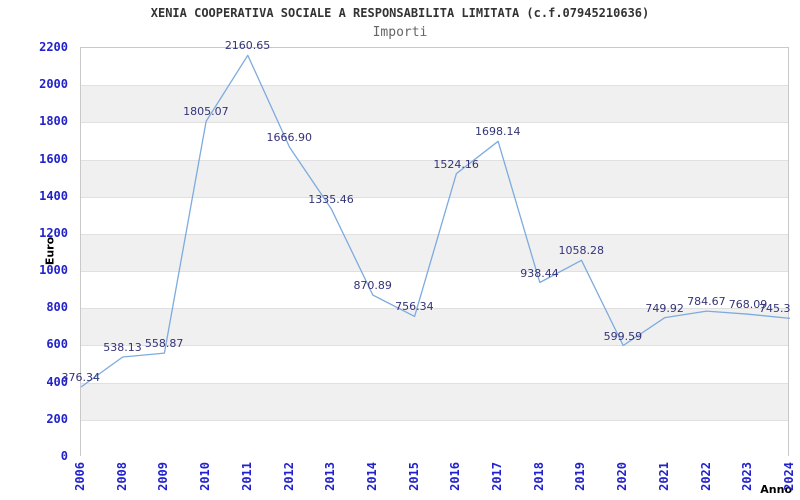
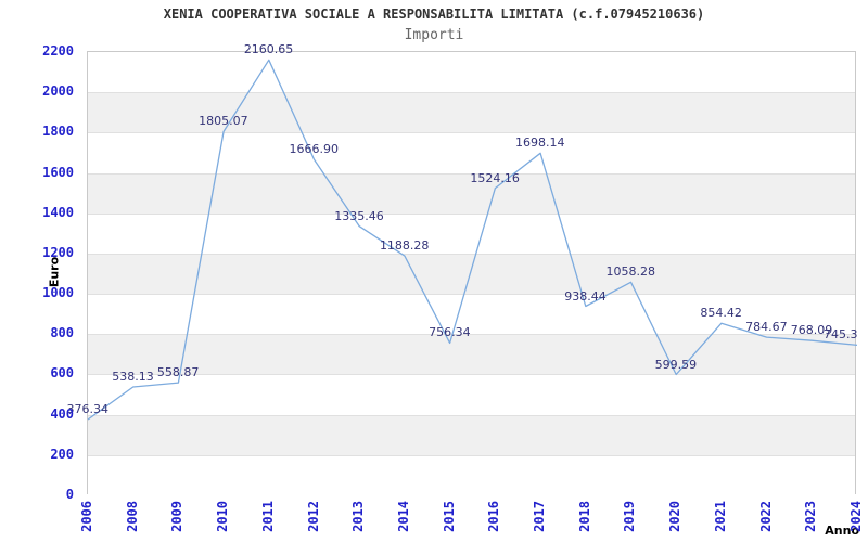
2014: 870.89 -> 1188.28
2021: 749.92 -> 854.42
